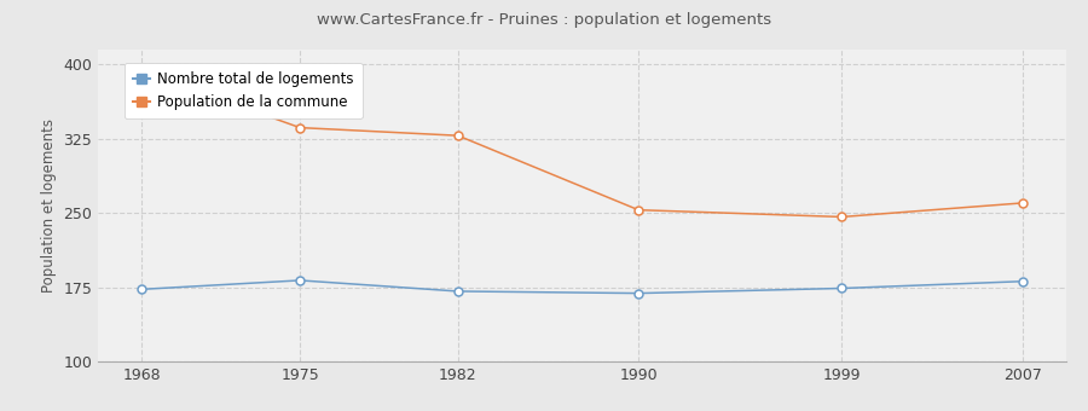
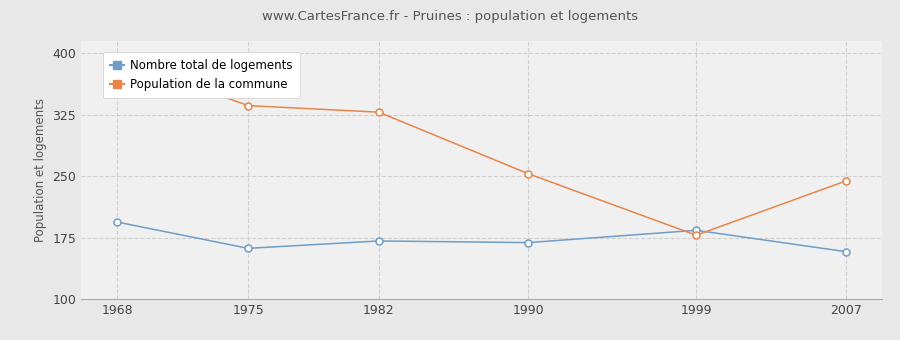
Nombre total de logements/1968: 173 -> 194
Nombre total de logements/1975: 182 -> 162
Nombre total de logements/1999: 174 -> 184
Population de la commune/1999: 246 -> 178
Nombre total de logements/2007: 181 -> 158
Population de la commune/2007: 260 -> 244
